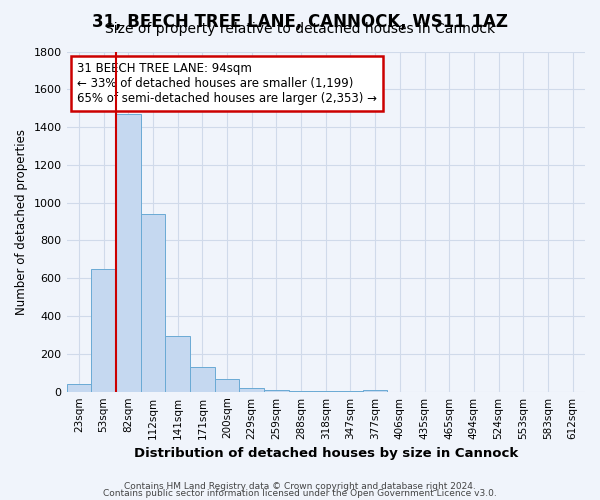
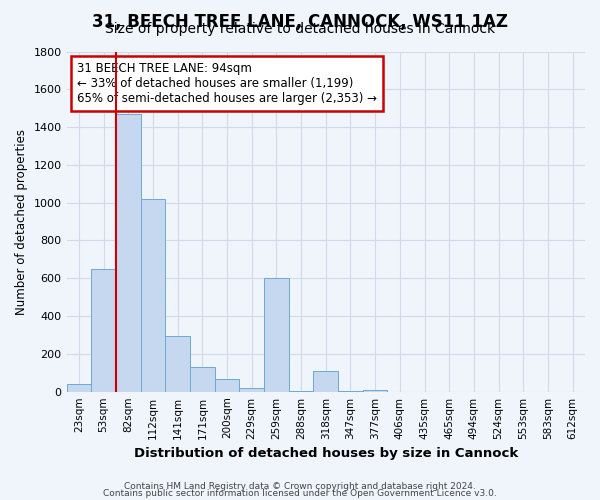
112sqm: 940 -> 1020
259sqm: 10 -> 600
318sqm: 0 -> 110
